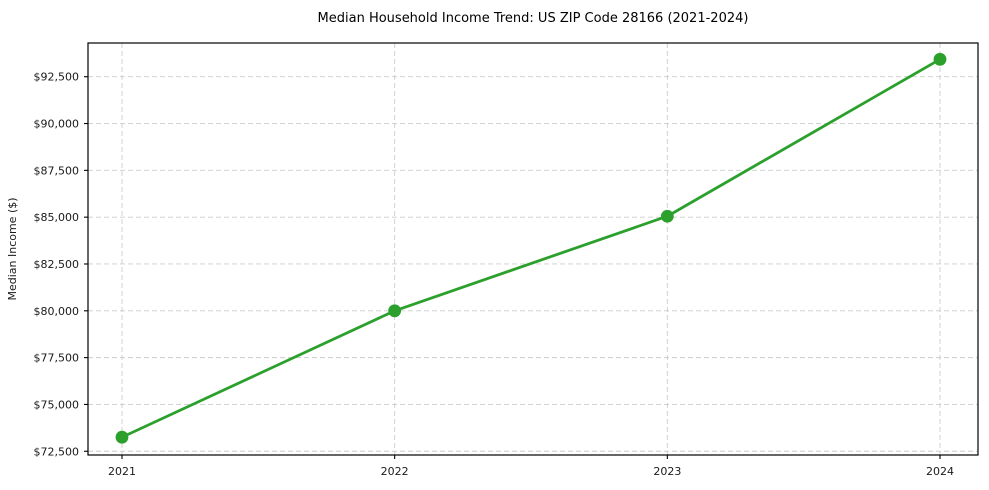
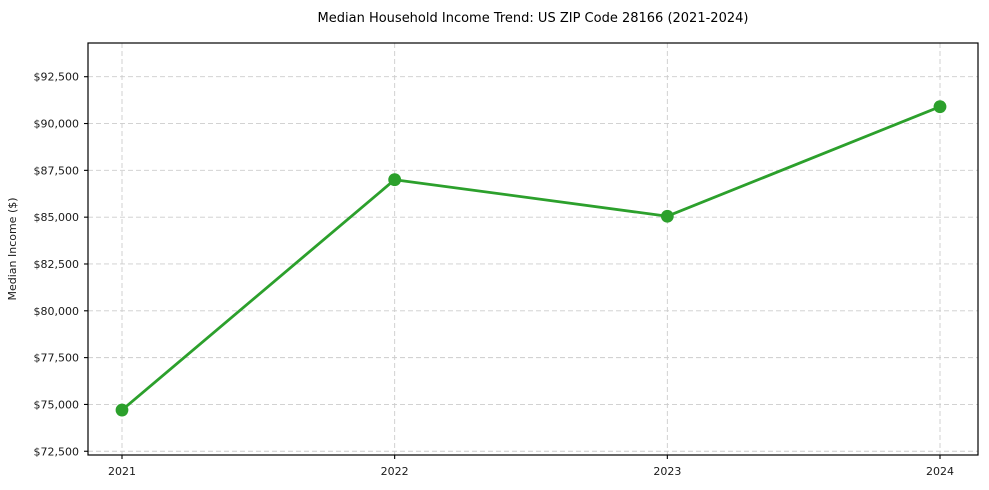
2021: $73200 -> $74700
2022: $80000 -> $87000
2024: $93400 -> $90900
